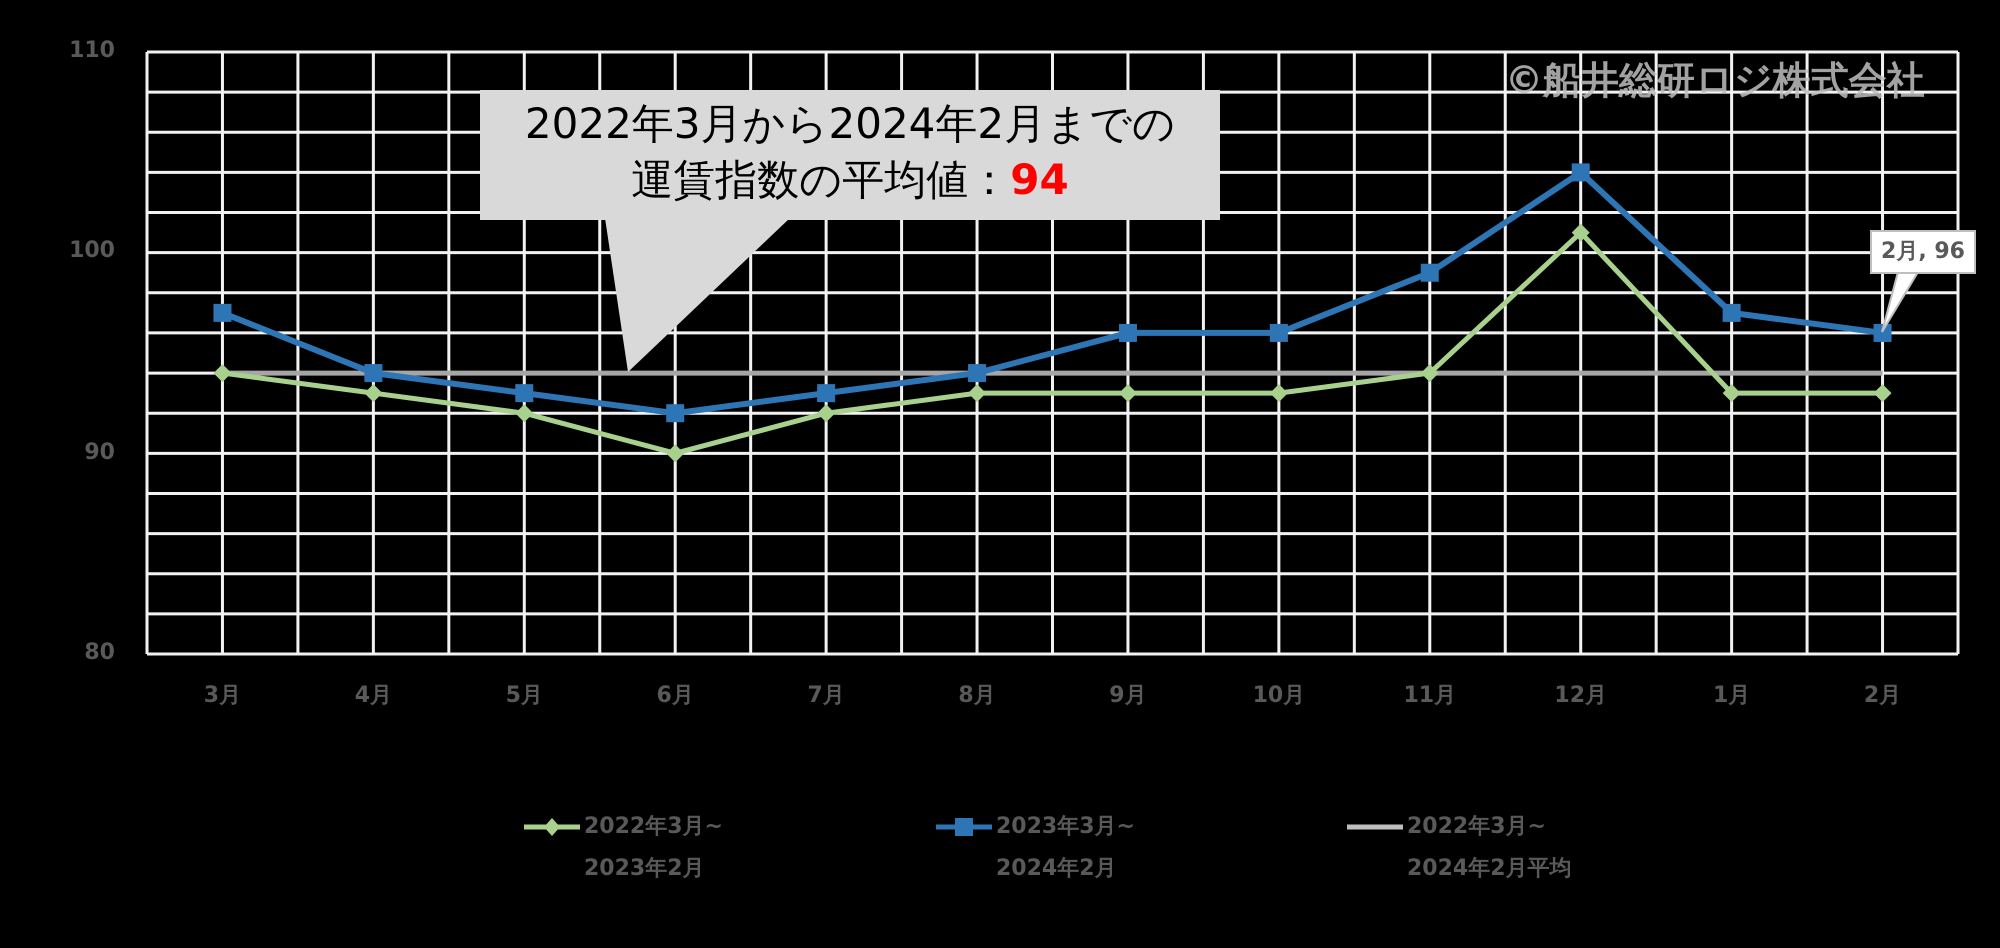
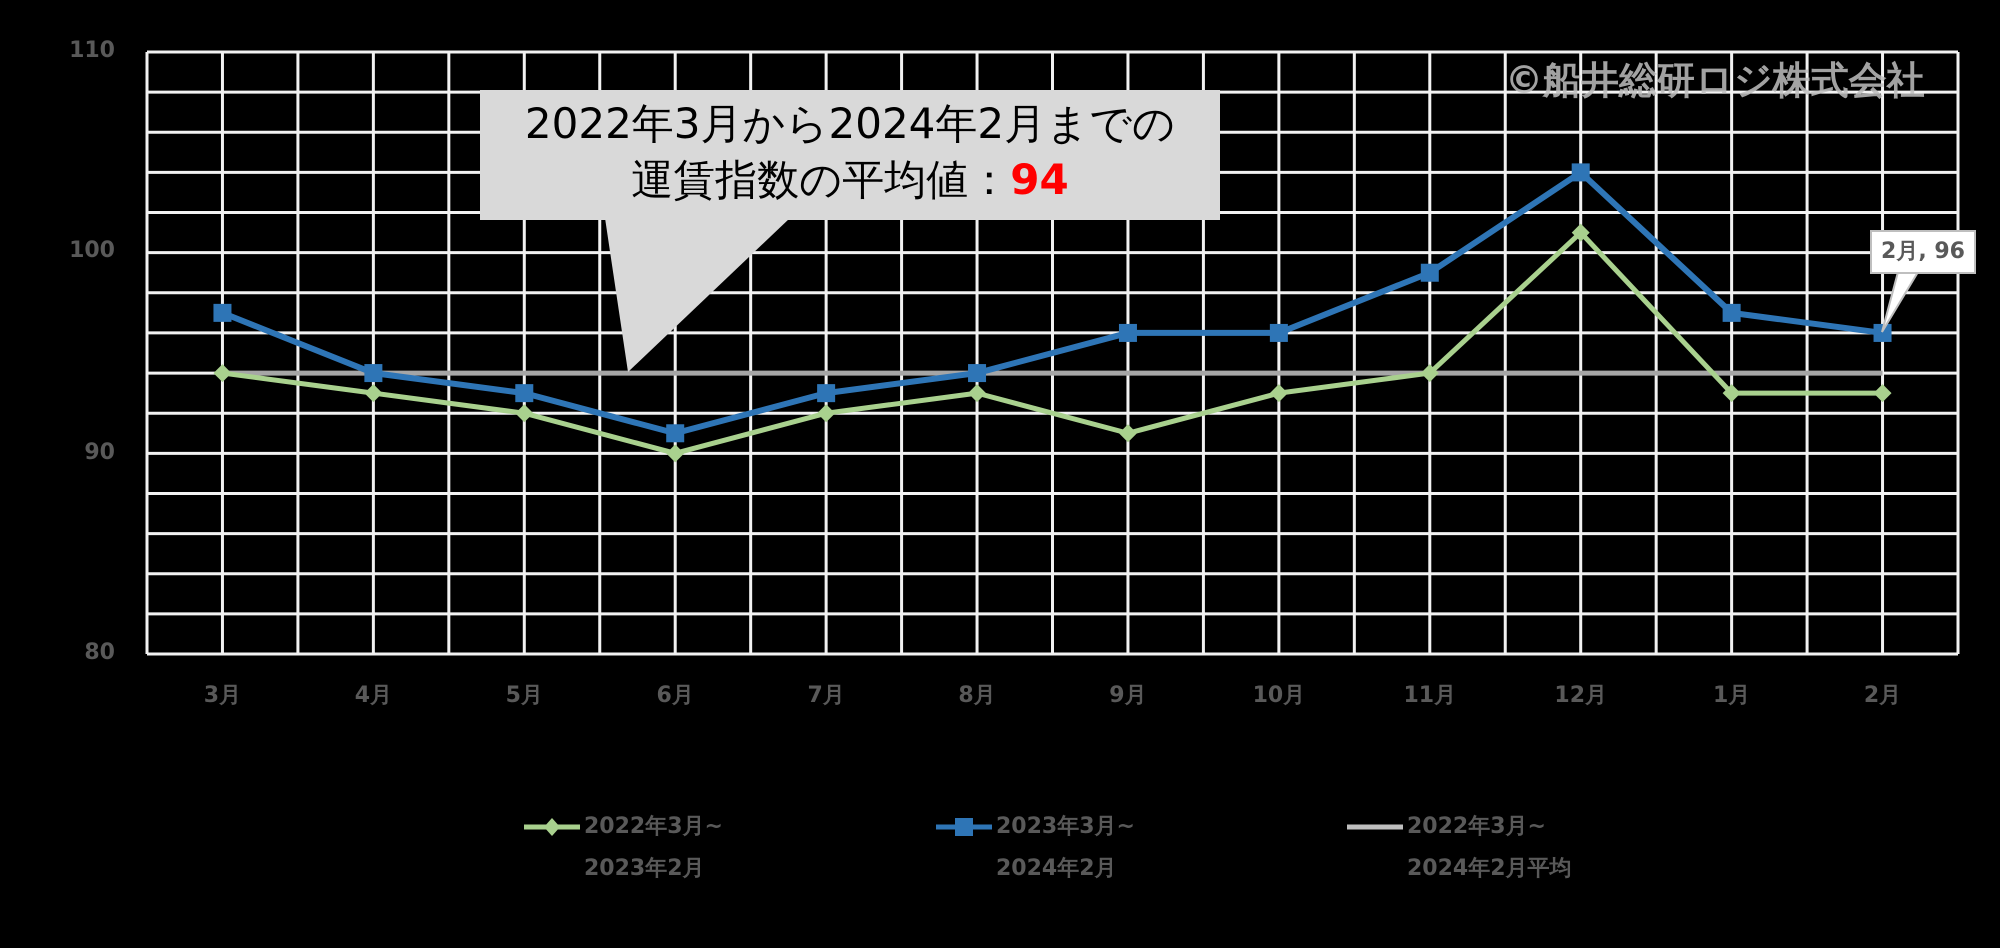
2023年3月~2024年2月/6月: 92 -> 91
2022年3月~2023年2月/9月: 93 -> 91
